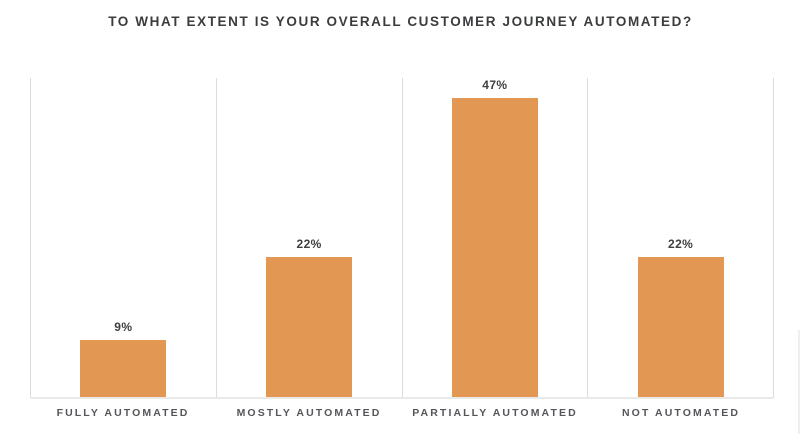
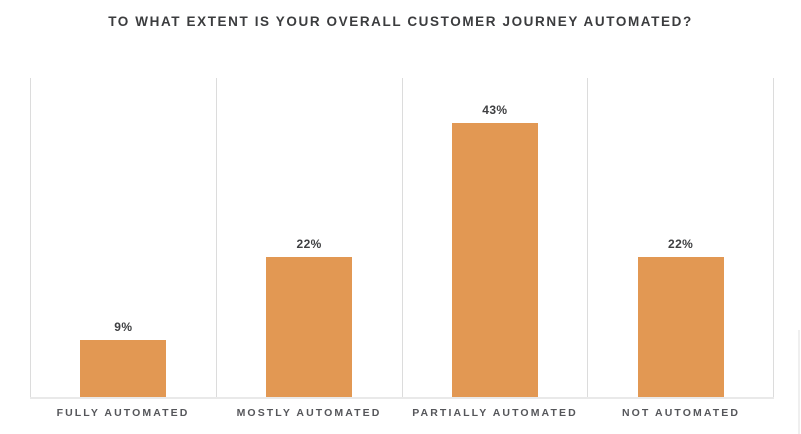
PARTIALLY AUTOMATED: 47% -> 43%
